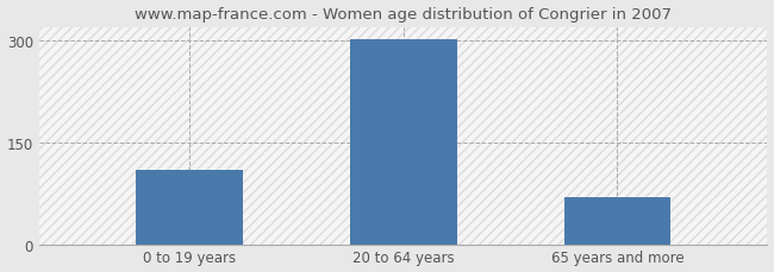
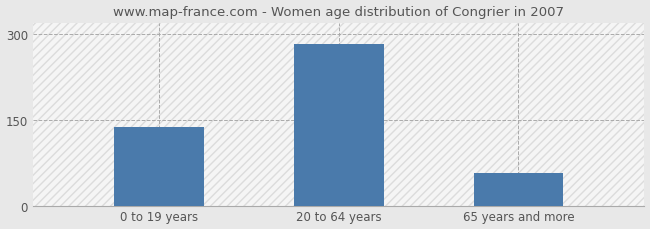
0 to 19 years: 110 -> 138
20 to 64 years: 302 -> 283
65 years and more: 70 -> 57
